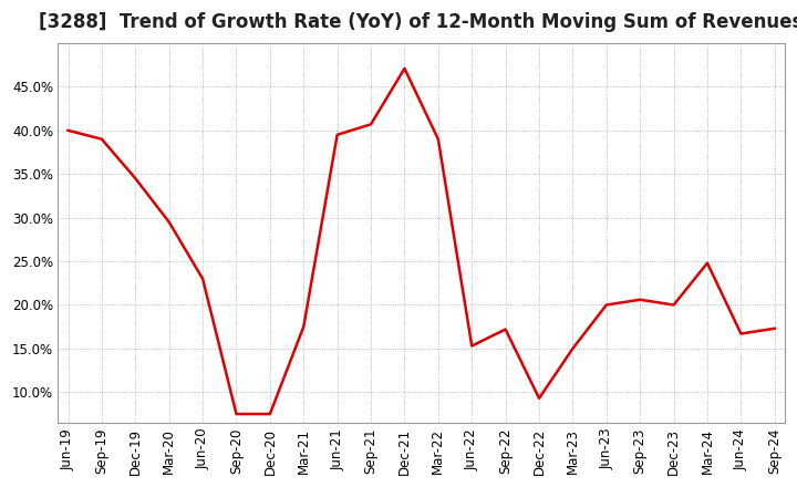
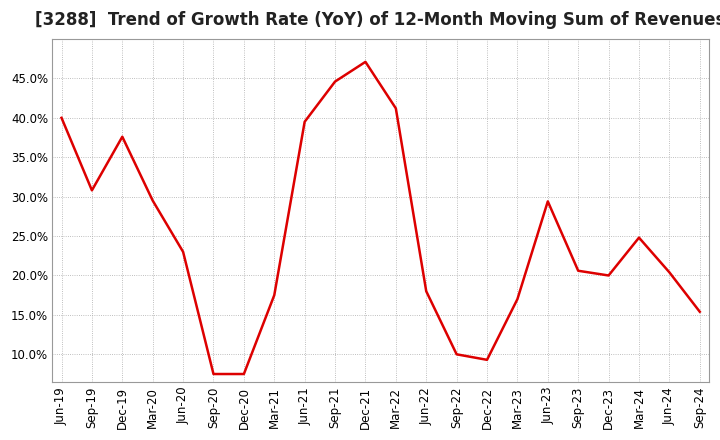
Sep-19: 39.0% -> 30.8%
Dec-19: 34.5% -> 37.6%
Sep-21: 40.7% -> 44.6%
Mar-22: 39.0% -> 41.2%
Jun-22: 15.3% -> 18.0%
Sep-22: 17.2% -> 10.0%
Mar-23: 15.0% -> 17.0%
Jun-23: 20.0% -> 29.4%
Jun-24: 16.7% -> 20.4%
Sep-24: 17.3% -> 15.4%
